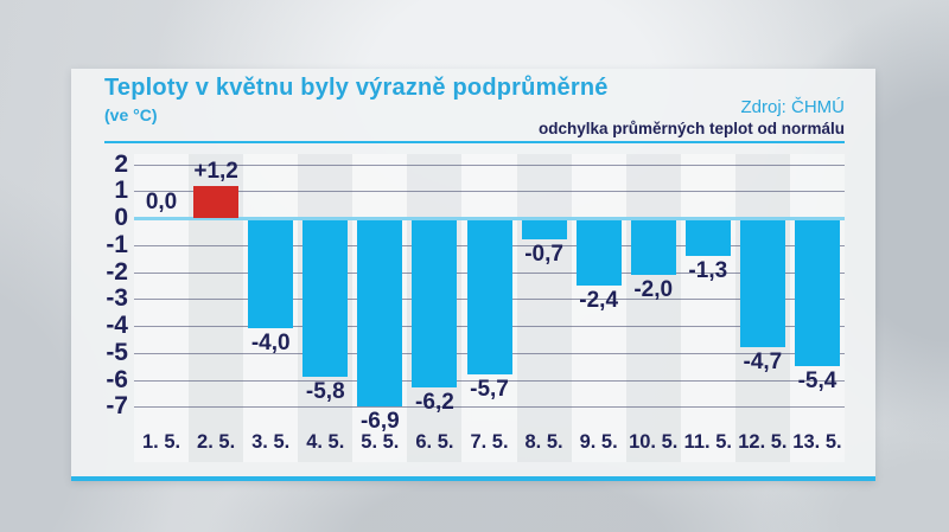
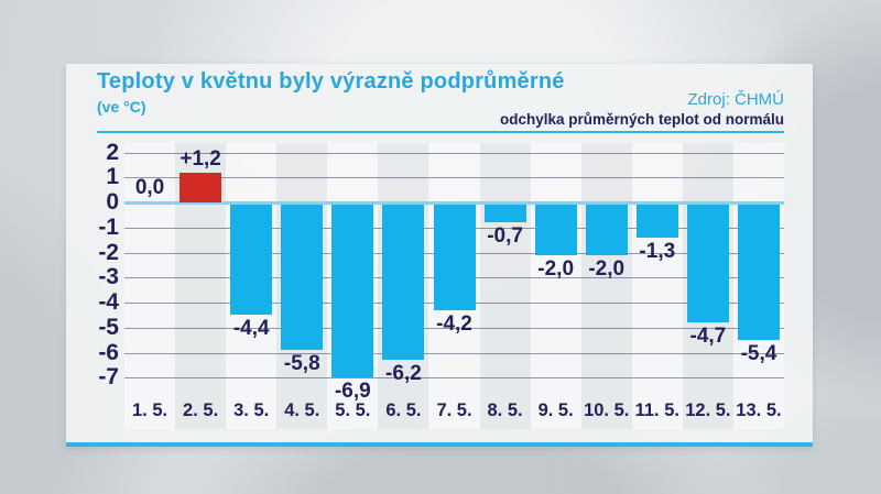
3. 5.: -4,0 -> -4,4
7. 5.: -5,7 -> -4,2
9. 5.: -2,4 -> -2,0
